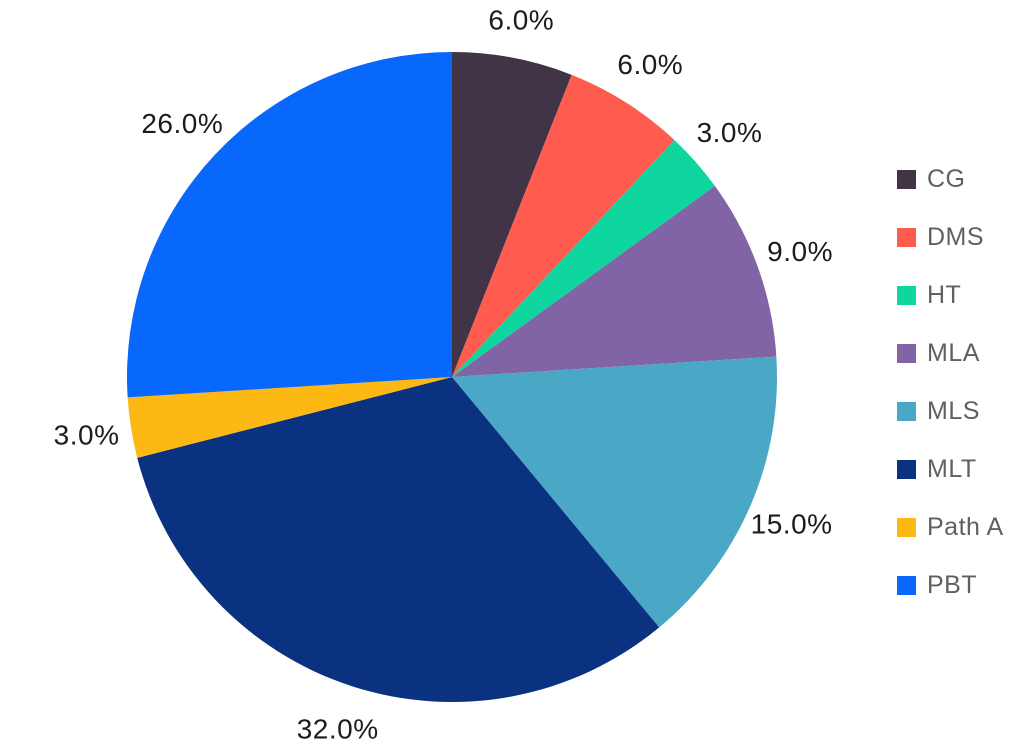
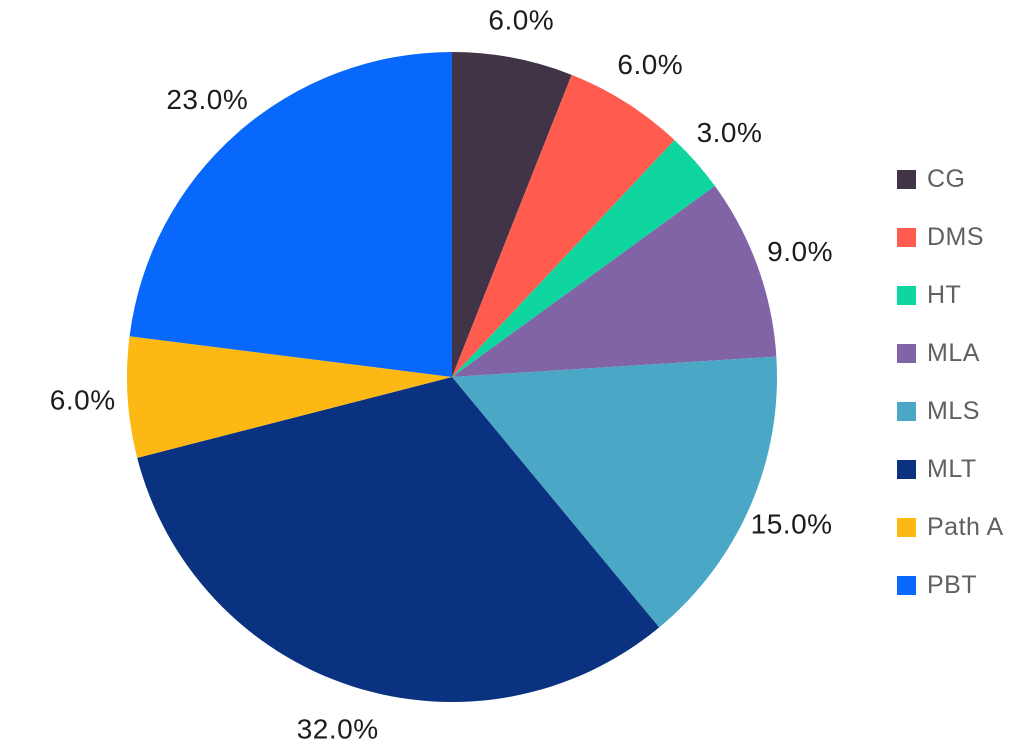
Path A: 3.0% -> 6.0%
PBT: 26.0% -> 23.0%
